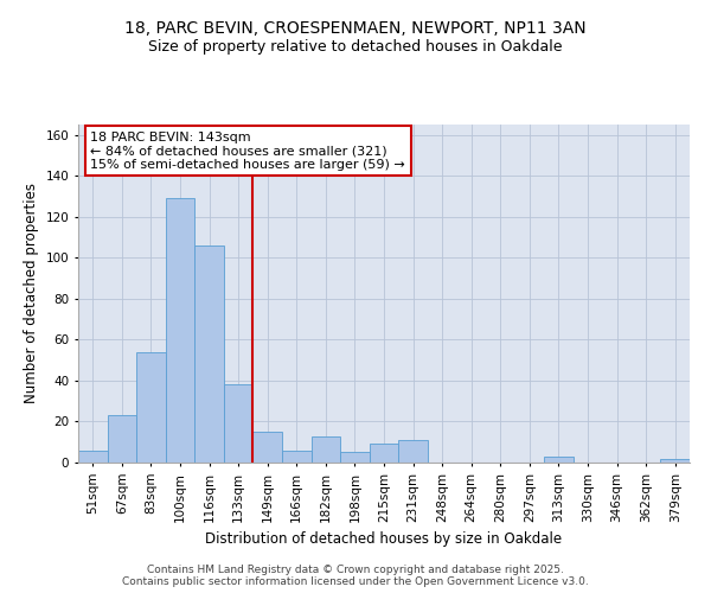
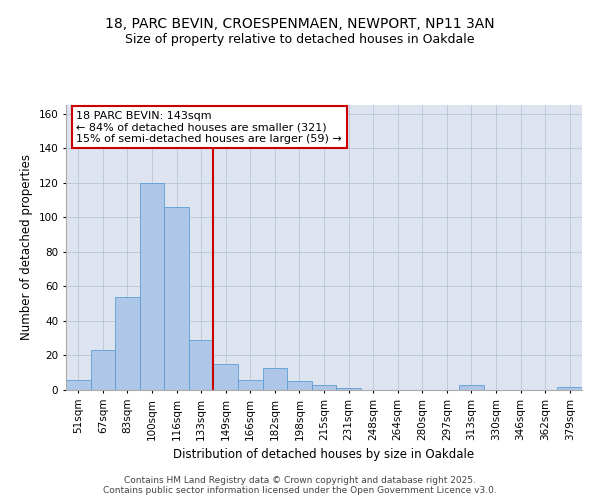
100sqm: 129 -> 120
133sqm: 38 -> 29
215sqm: 9 -> 3
231sqm: 11 -> 1
